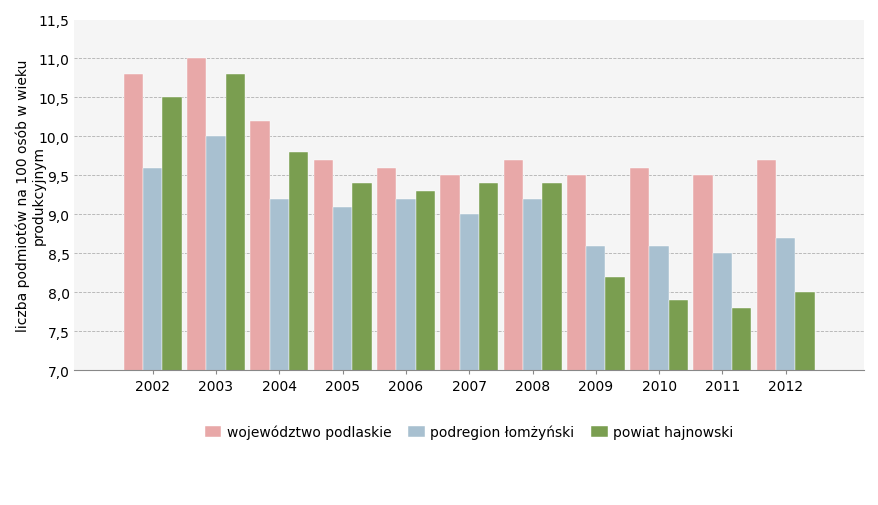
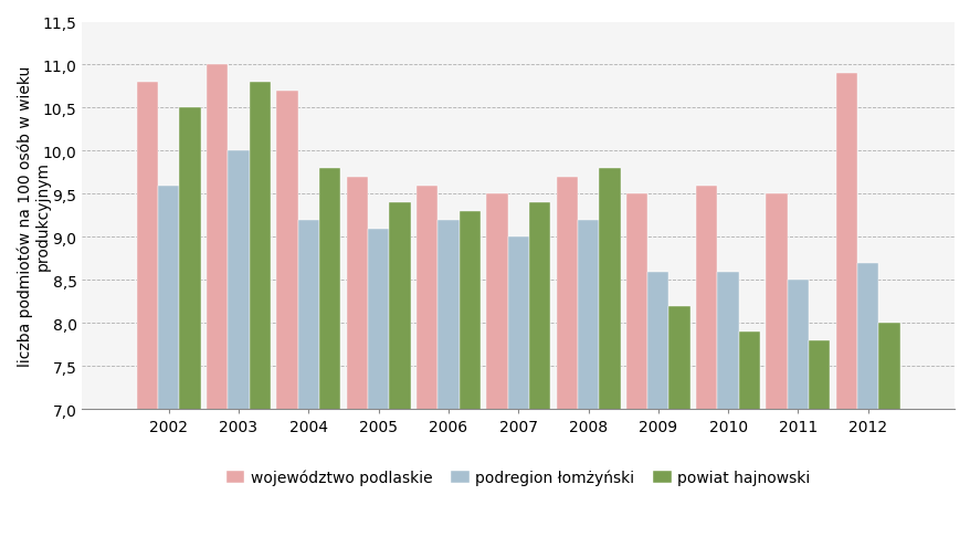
województwo podlaskie/2004: 10,2 -> 10,7
powiat hajnowski/2008: 9,4 -> 9,8
województwo podlaskie/2012: 9,7 -> 10,9
